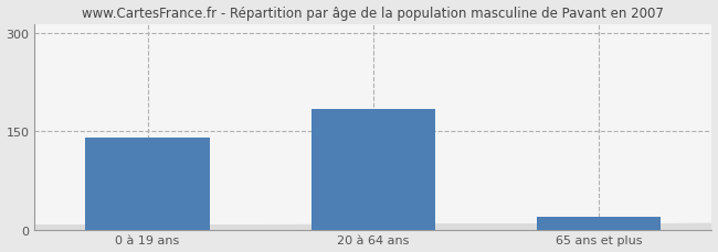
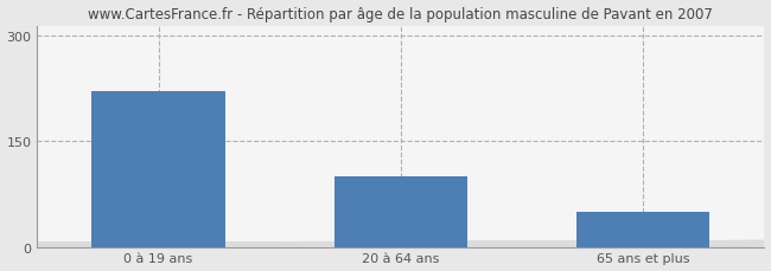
0 à 19 ans: 140 -> 222
20 à 64 ans: 185 -> 100
65 ans et plus: 20 -> 50
